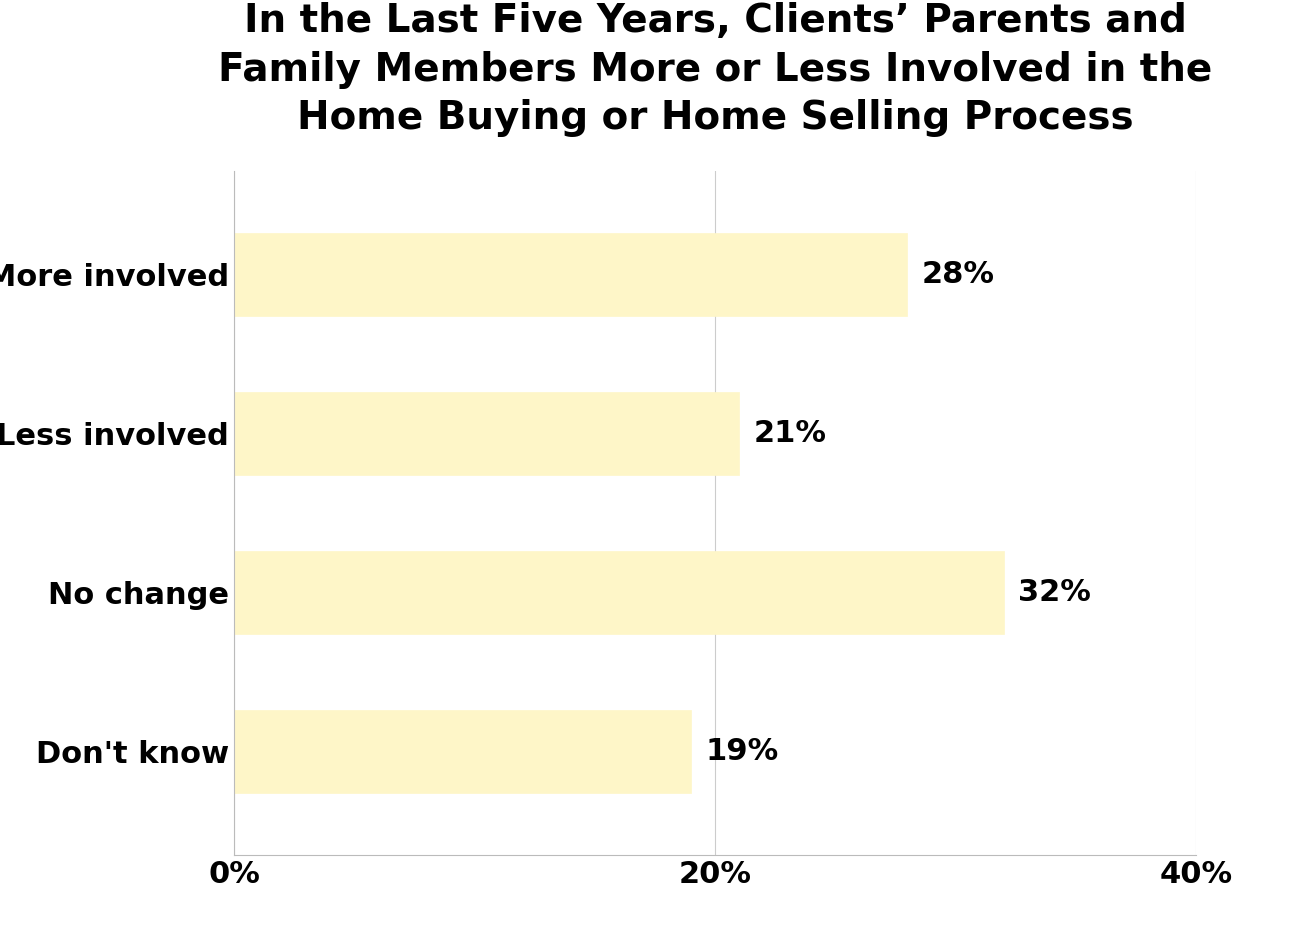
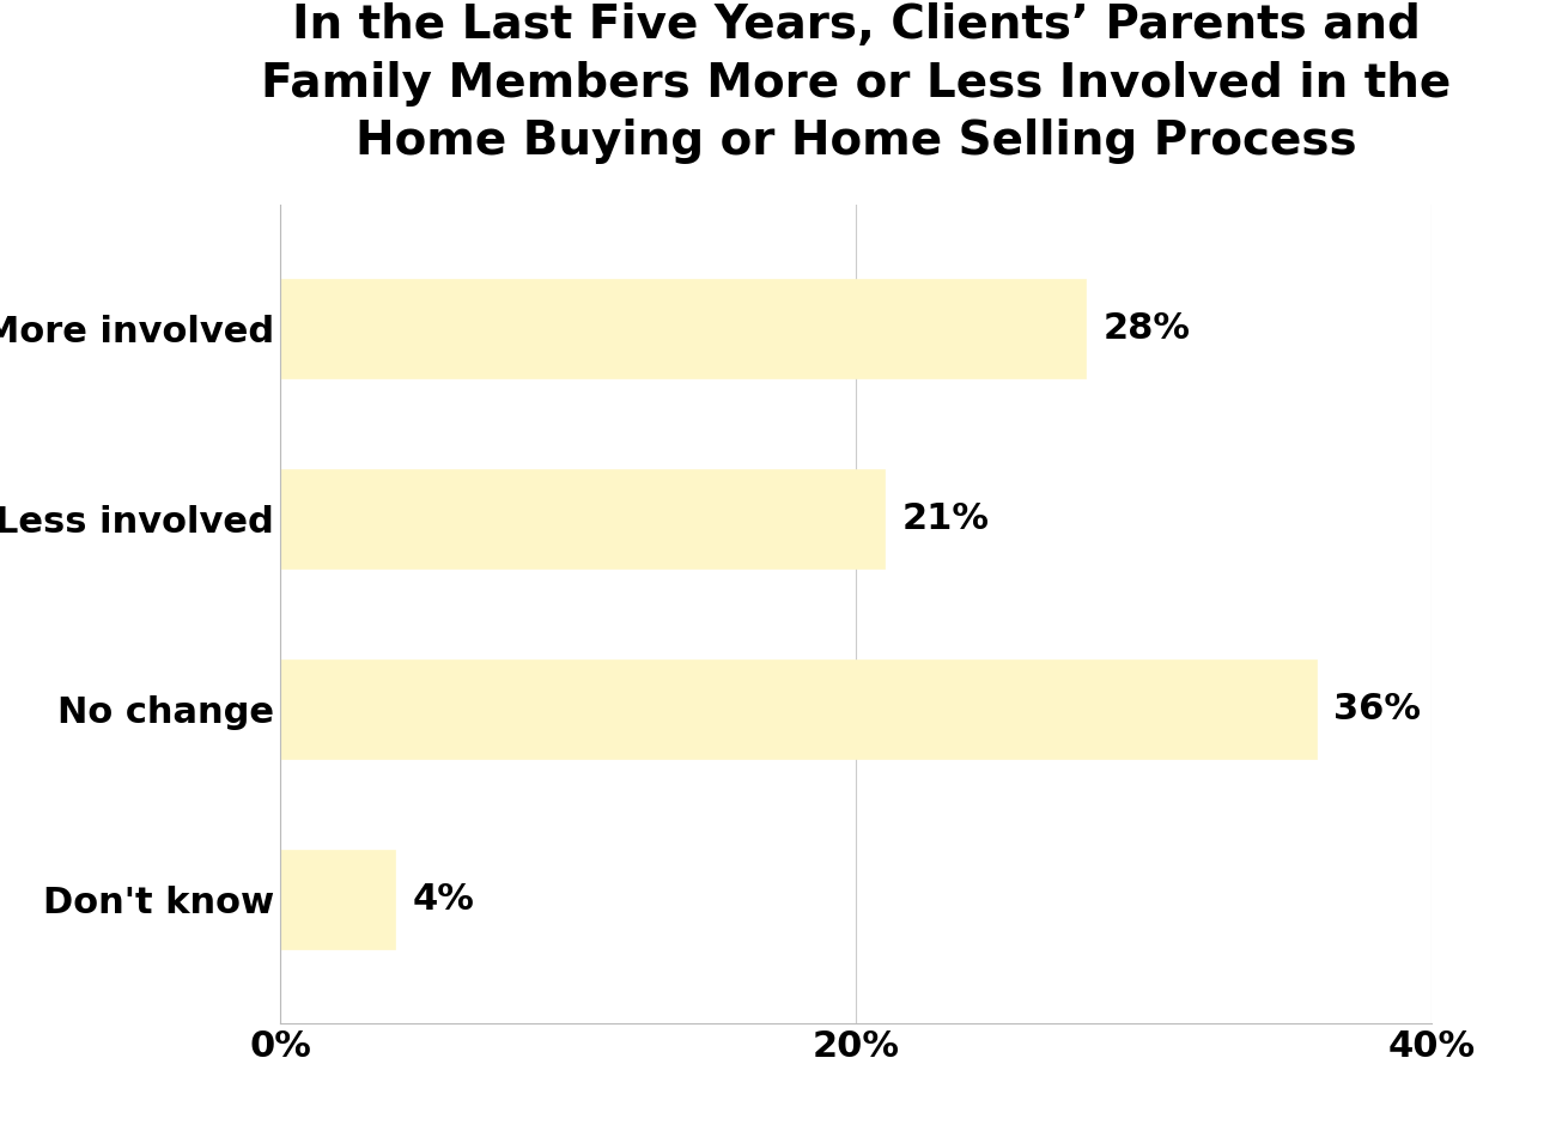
No change: 32% -> 36%
Don't know: 19% -> 4%
